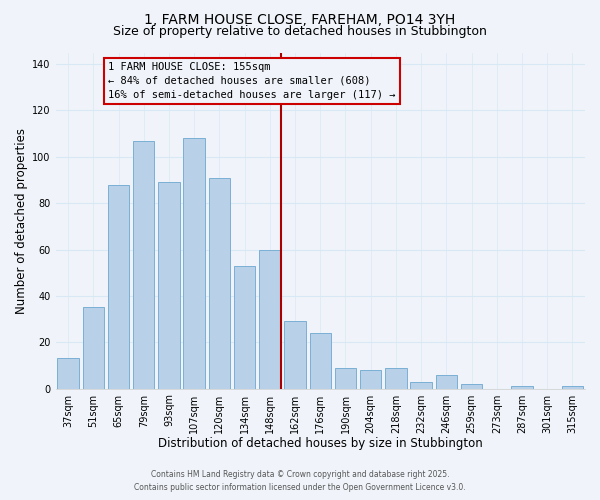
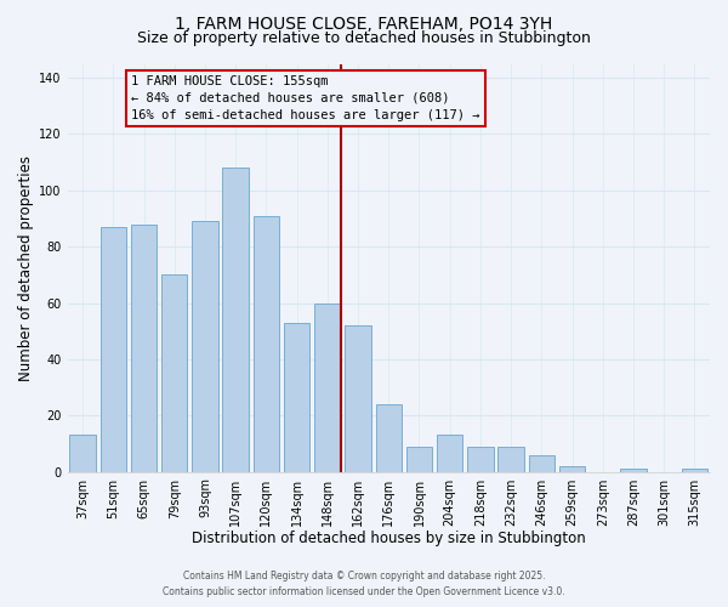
51sqm: 35 -> 87
79sqm: 107 -> 70
162sqm: 29 -> 52
204sqm: 8 -> 13
232sqm: 3 -> 9
